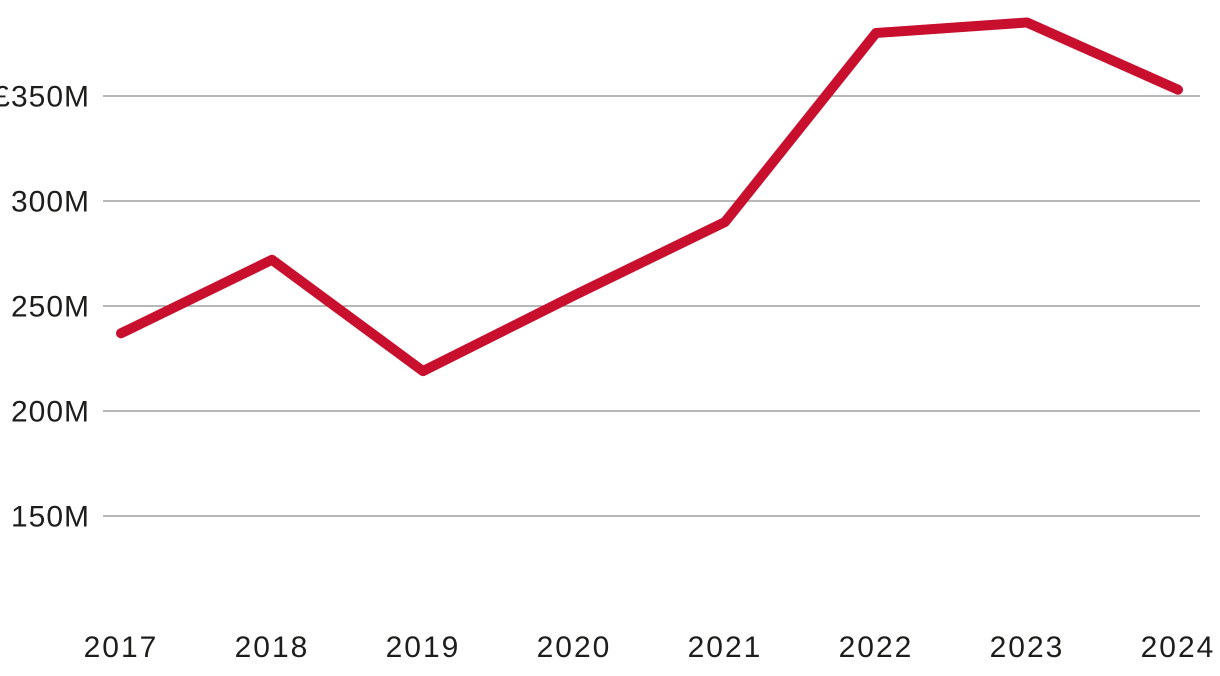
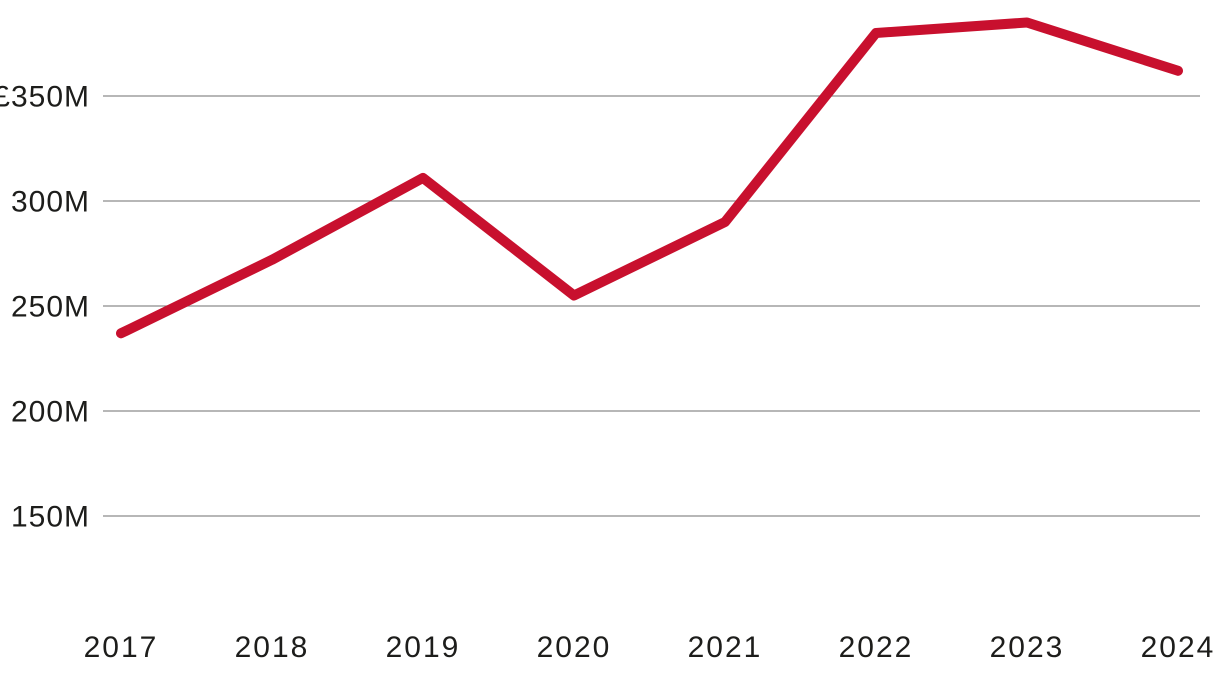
2019: £219M -> £311M
2024: £353M -> £362M
